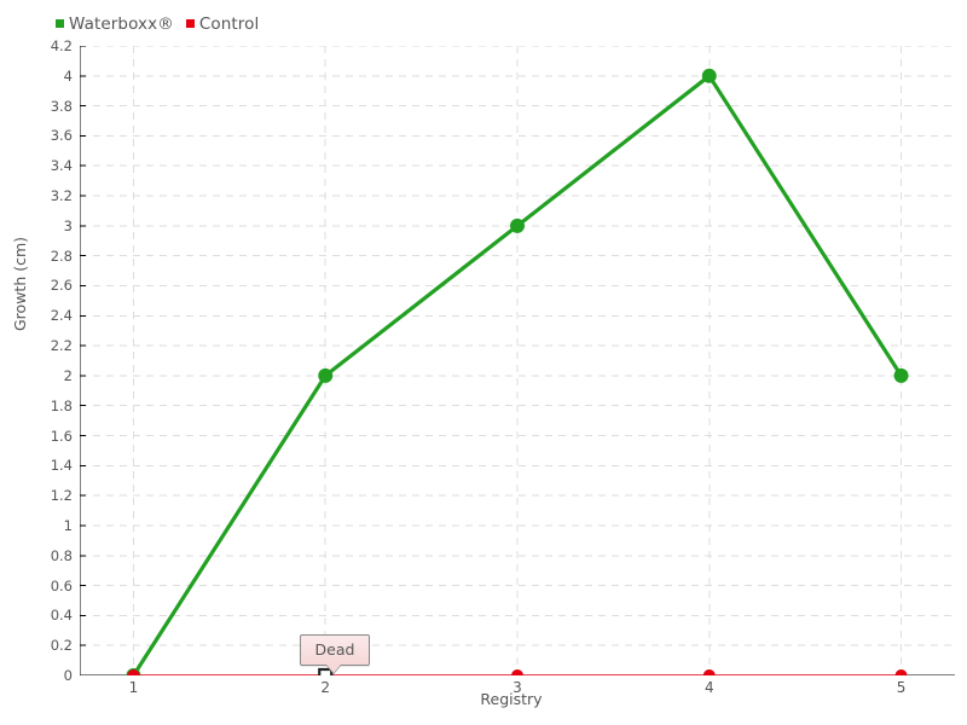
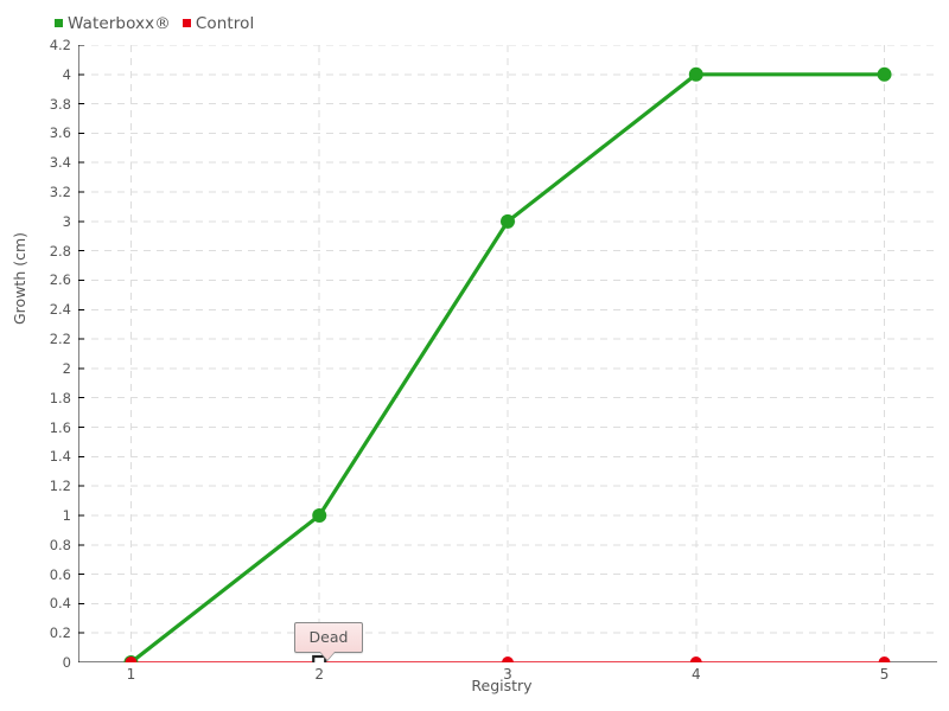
Waterboxx®/2: 2 -> 1
Waterboxx®/5: 2 -> 4
